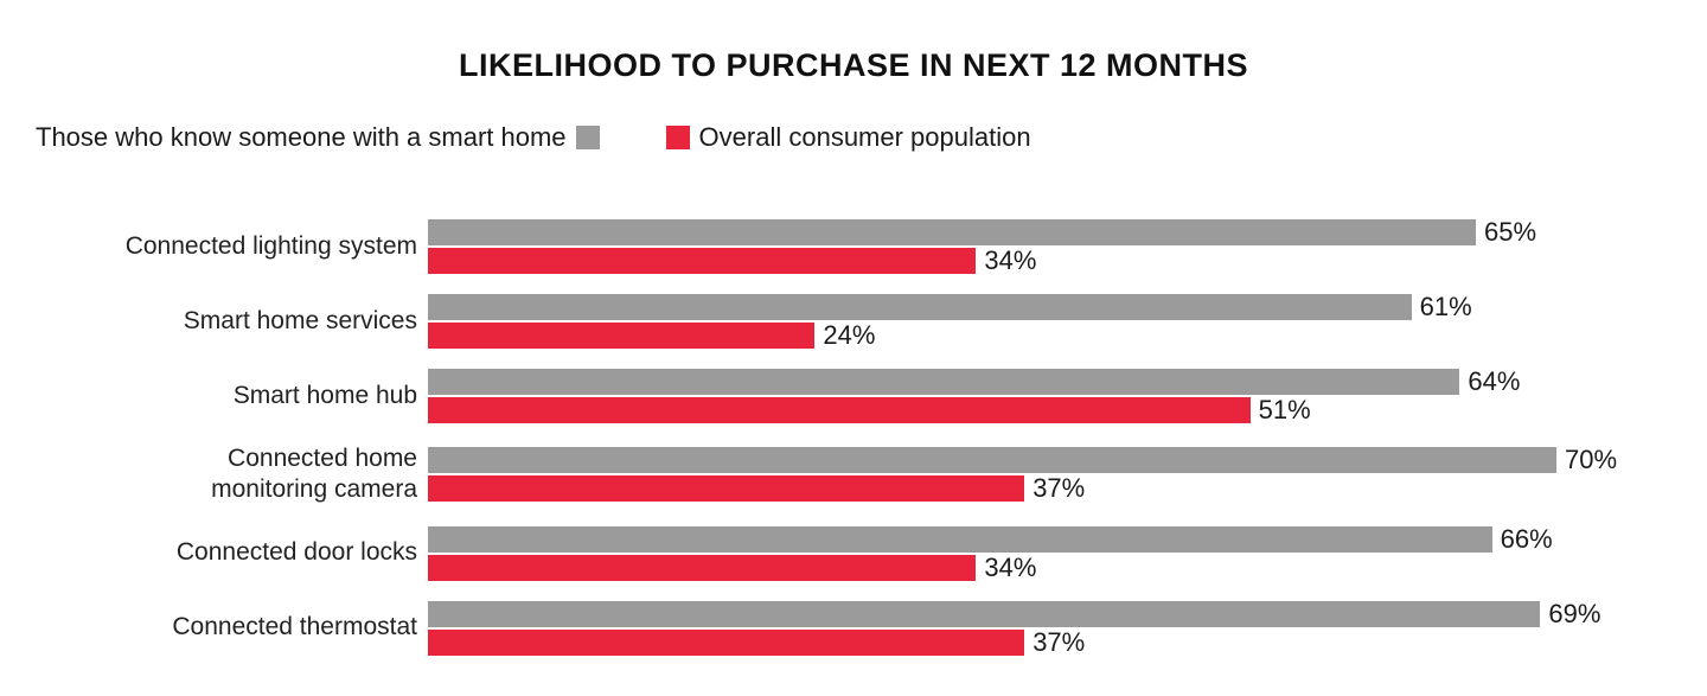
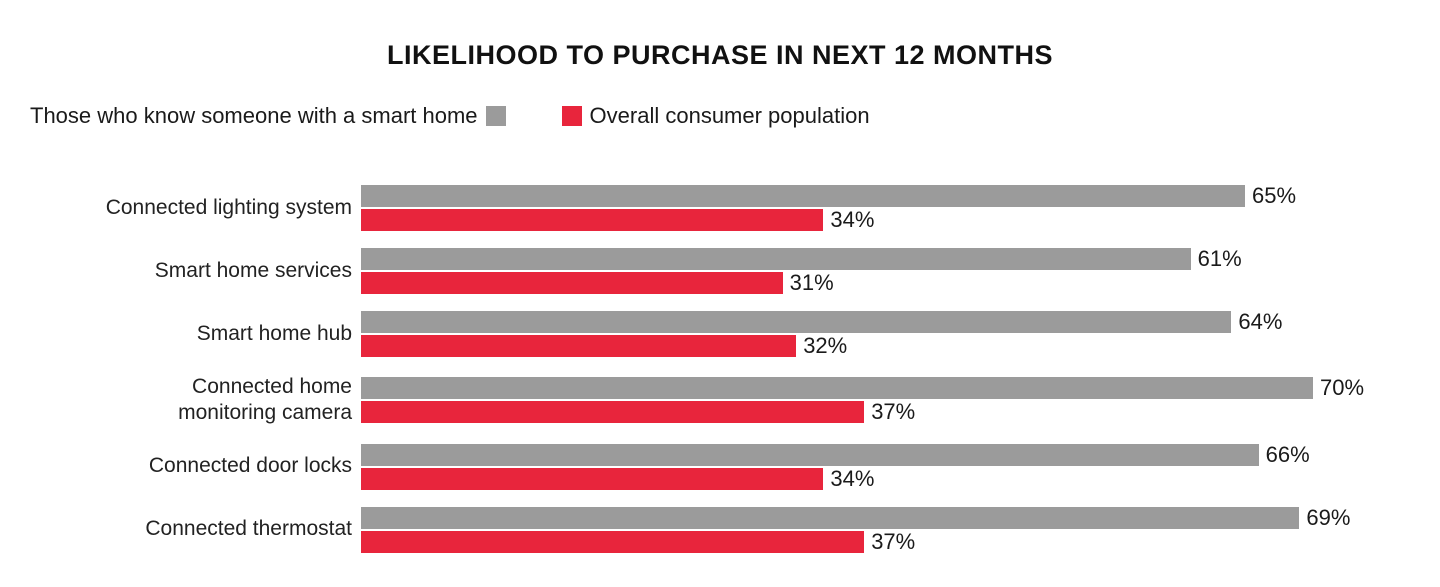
Overall consumer population/Smart home services: 24% -> 31%
Overall consumer population/Smart home hub: 51% -> 32%
